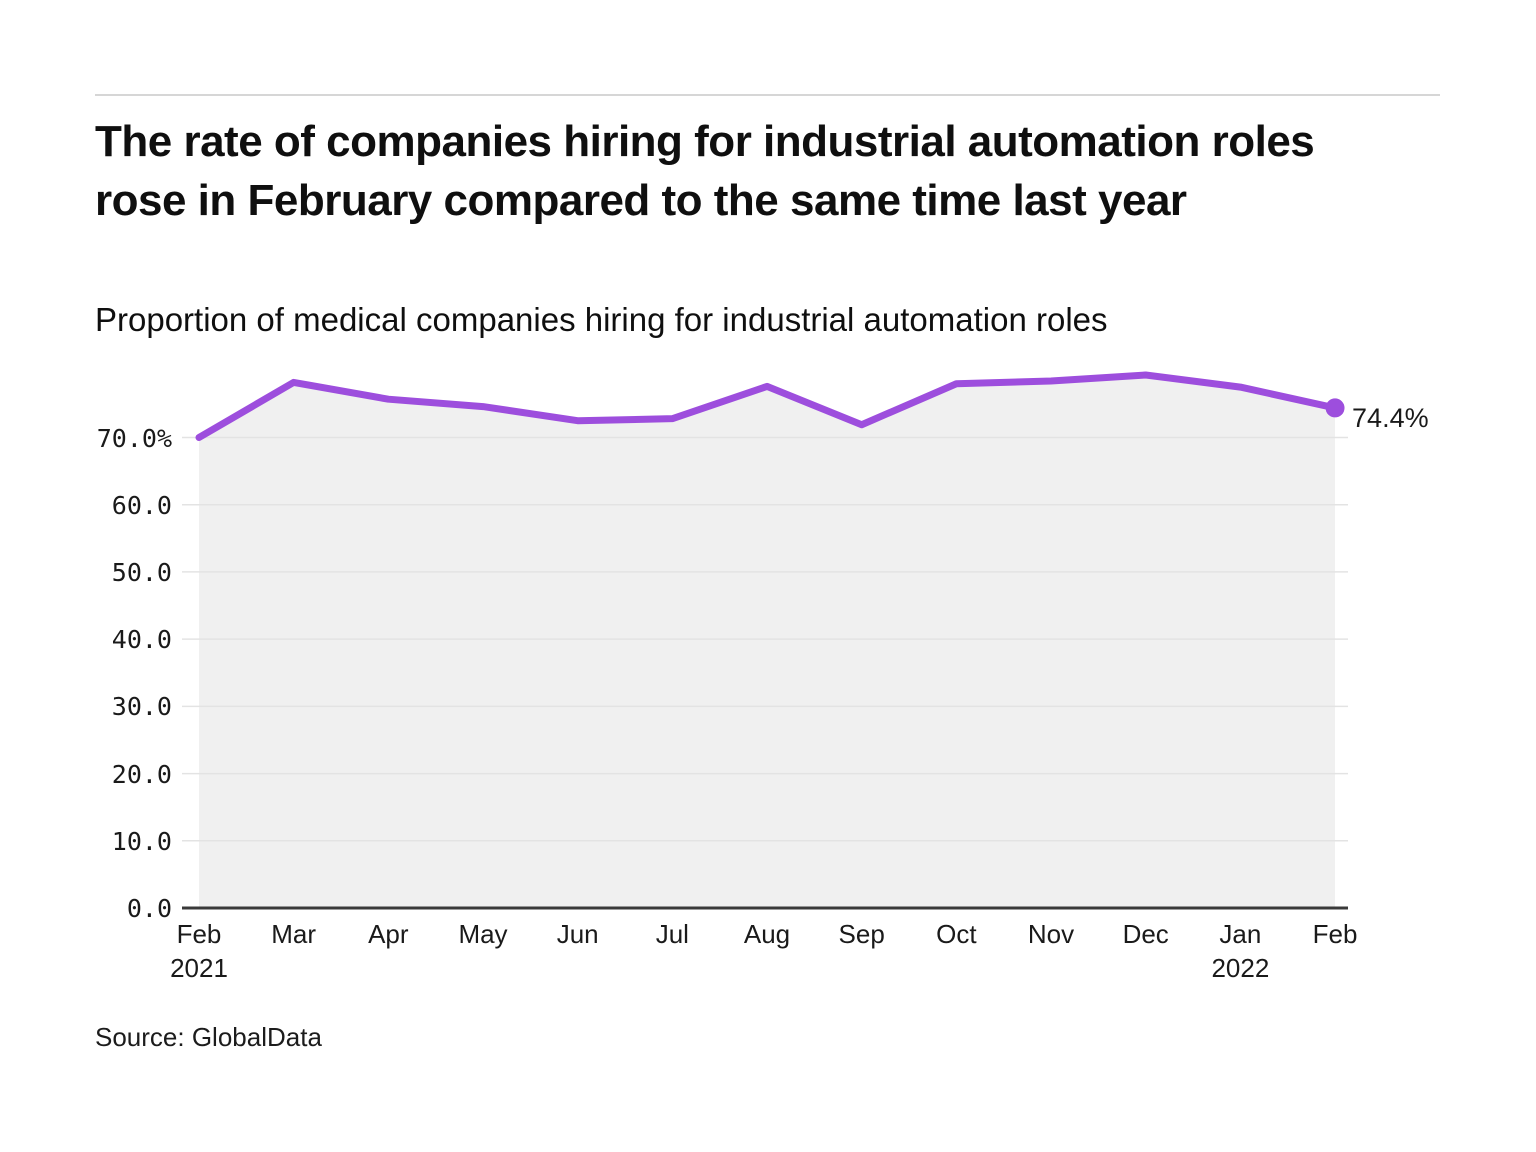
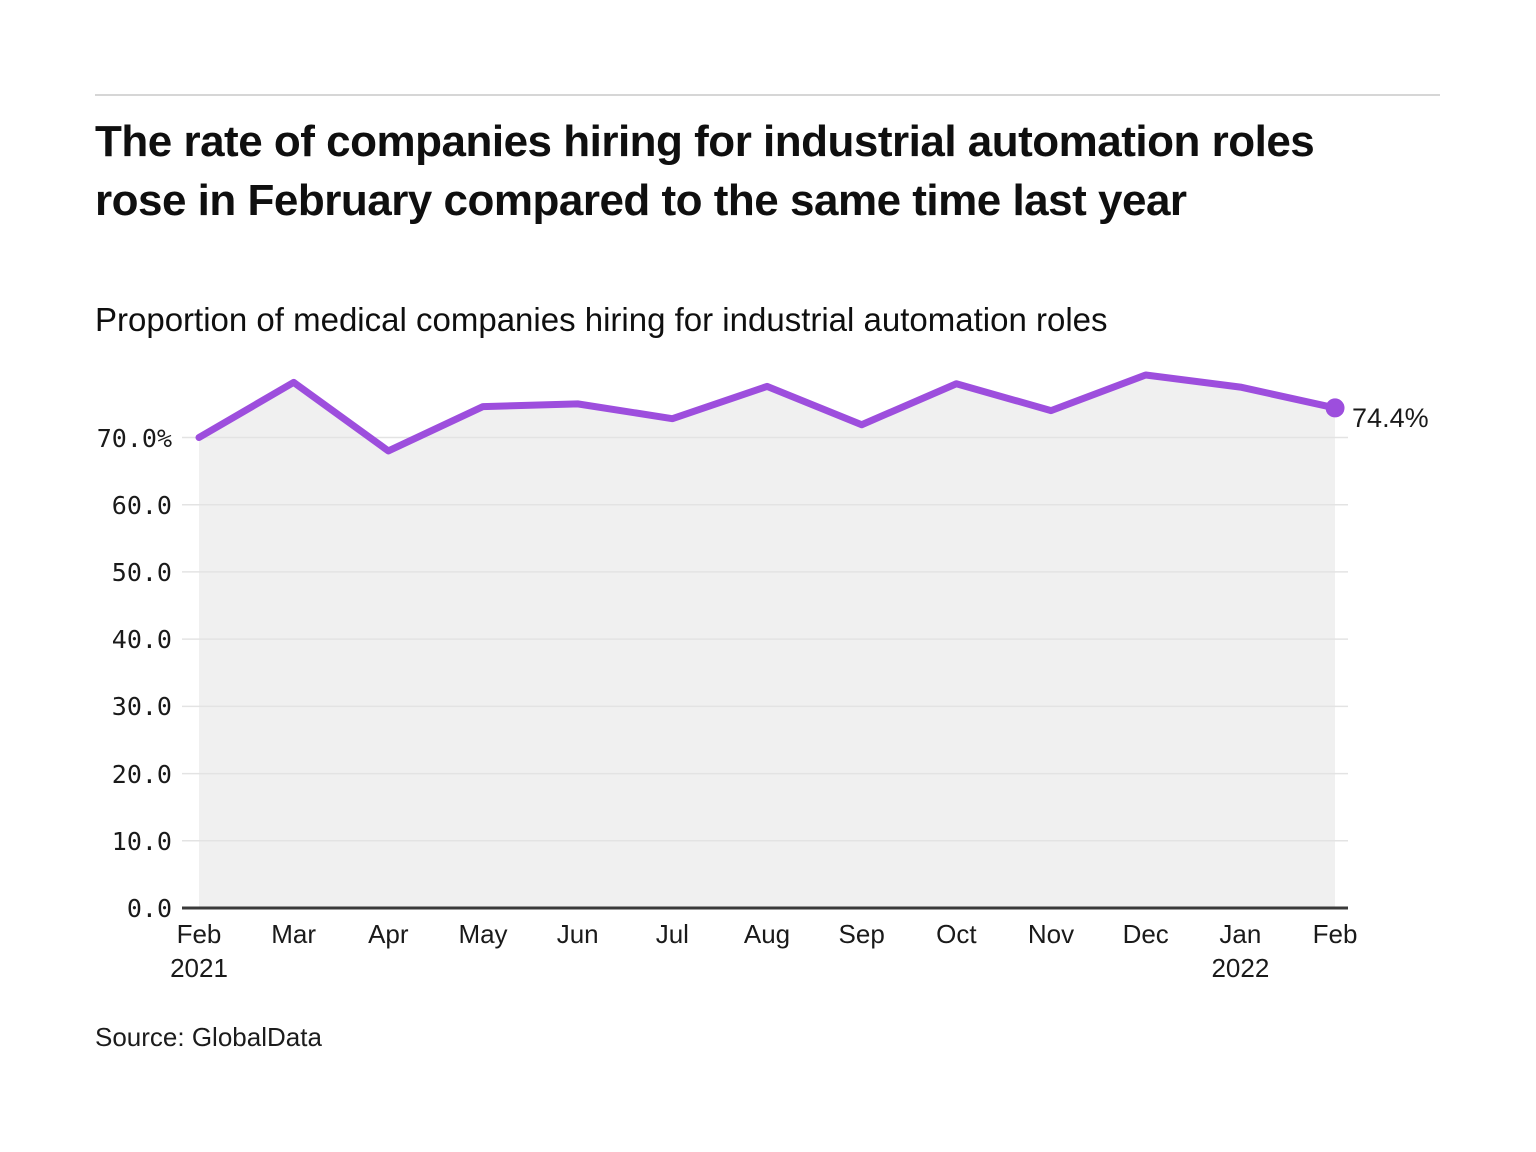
Apr: 76% -> 68%
Jun: 72% -> 75%
Nov: 78% -> 74%
